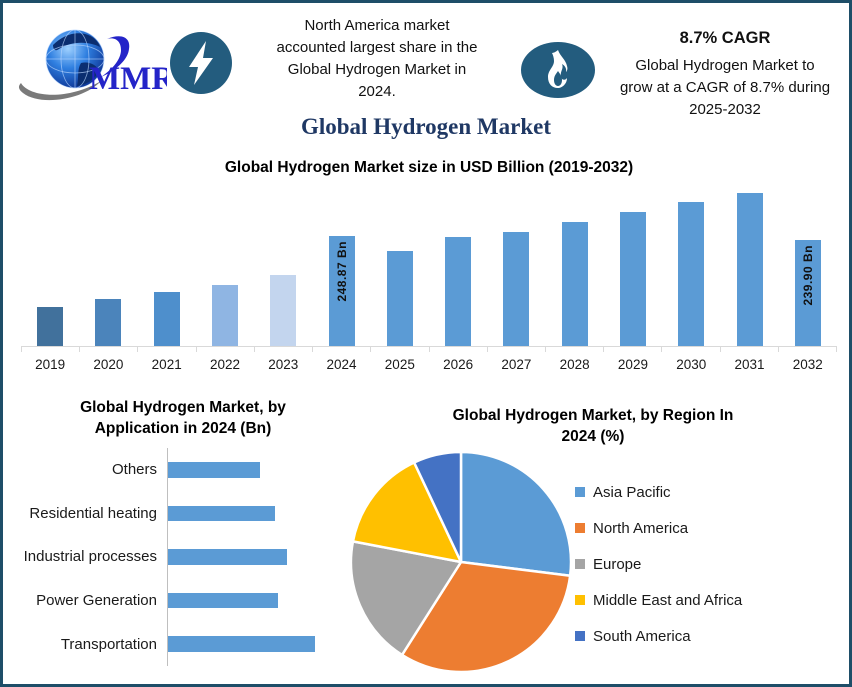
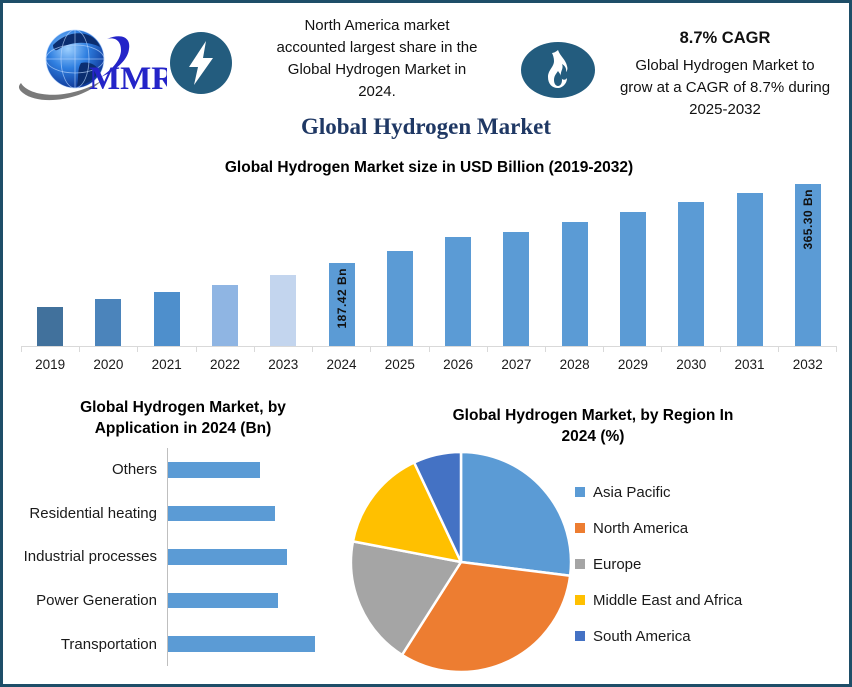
Global Hydrogen Market size in USD Billion (2019-2032)/2024: 248.87 -> 187.42
Global Hydrogen Market size in USD Billion (2019-2032)/2032: 239.90 -> 365.30
